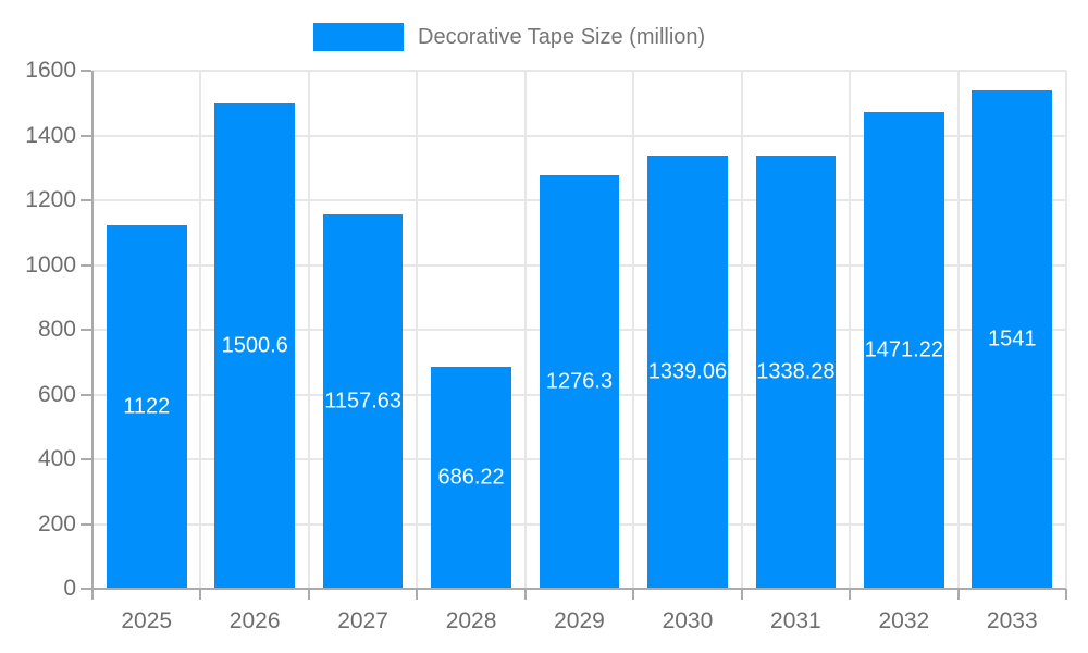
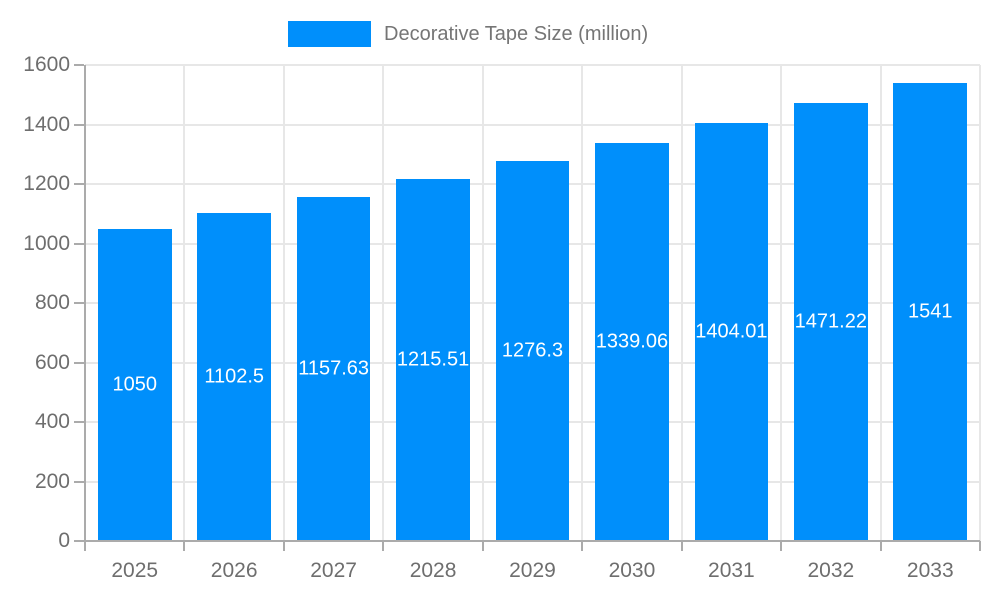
2025: 1122 -> 1050
2026: 1500.6 -> 1102.5
2028: 686.22 -> 1215.51
2031: 1338.28 -> 1404.01
